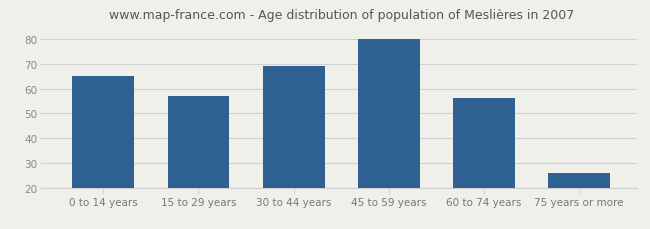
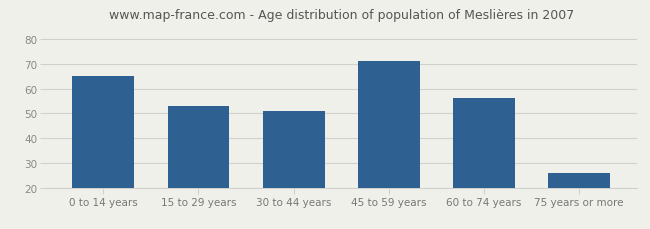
15 to 29 years: 57 -> 53
30 to 44 years: 69 -> 51
45 to 59 years: 80 -> 71
